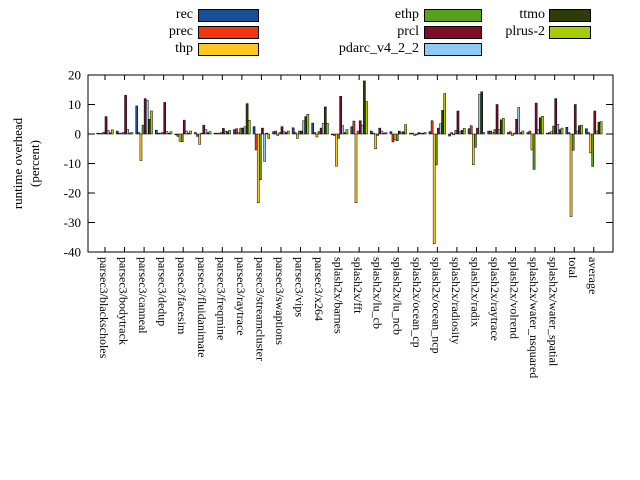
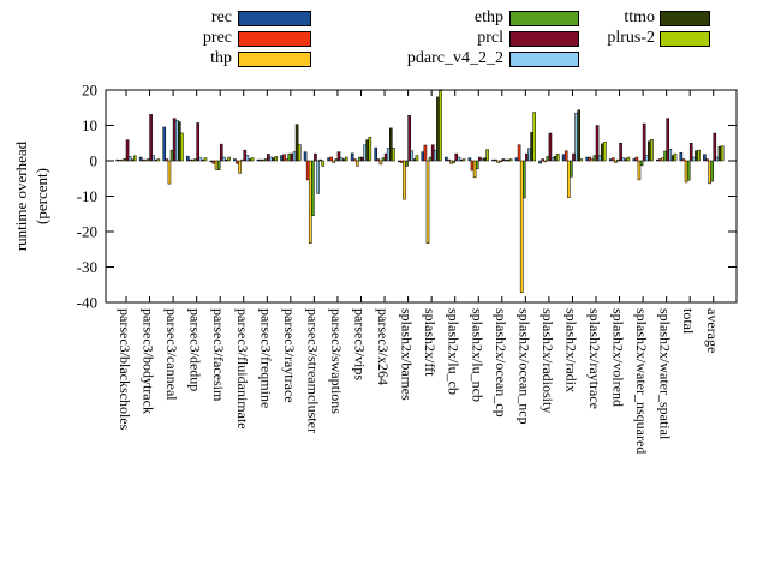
thp/parsec3/canneal: -9 -> -6
ttmo/parsec3/canneal: 5 -> 11
plrus-2/splash2x/fft: 11 -> 20
thp/splash2x/lu_cb: -5 -> -1
thp/splash2x/lu_ncb: -2 -> -5
pdarc_v4_2_2/splash2x/volrend: 9 -> 1
ethp/splash2x/water_nsquared: -12 -> -1
thp/total: -28 -> -6
prcl/total: 10 -> 5
ethp/average: -11 -> -6
